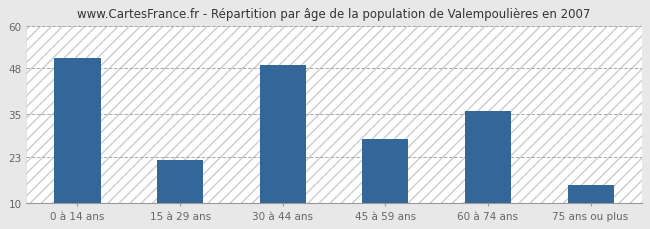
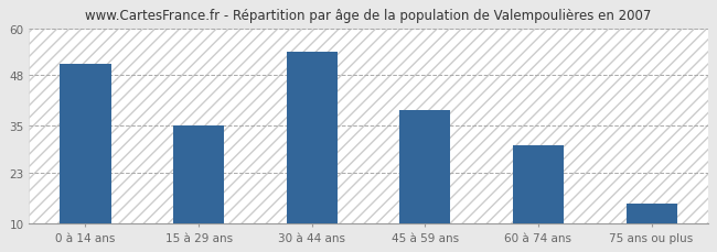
15 à 29 ans: 22 -> 35
30 à 44 ans: 49 -> 54
45 à 59 ans: 28 -> 39
60 à 74 ans: 36 -> 30
